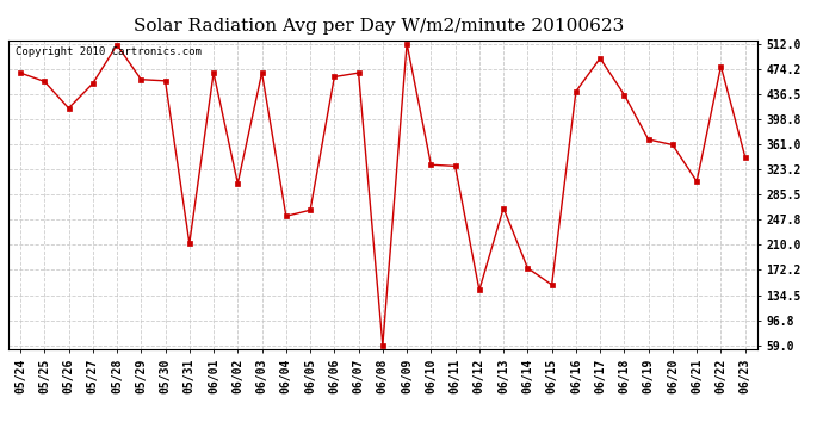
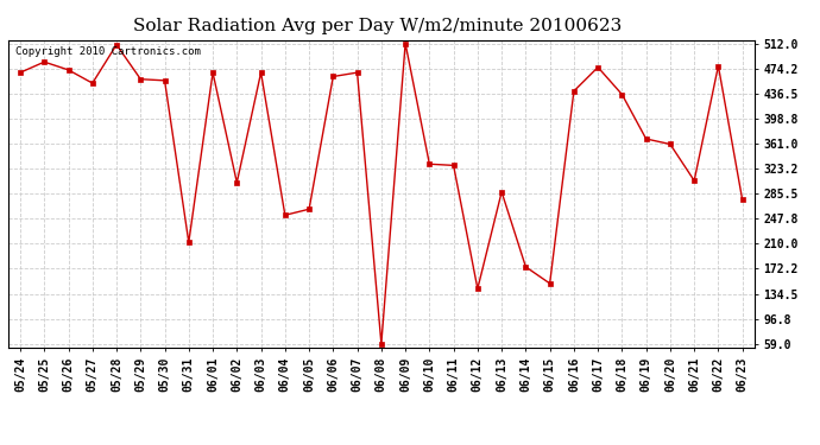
05/25: 455 -> 484
05/26: 415 -> 472
06/13: 265 -> 288
06/17: 490 -> 476
06/23: 342 -> 276
